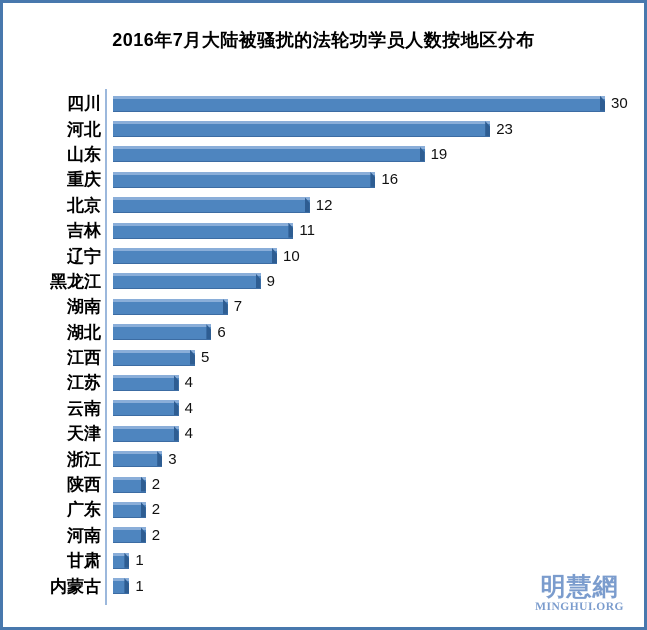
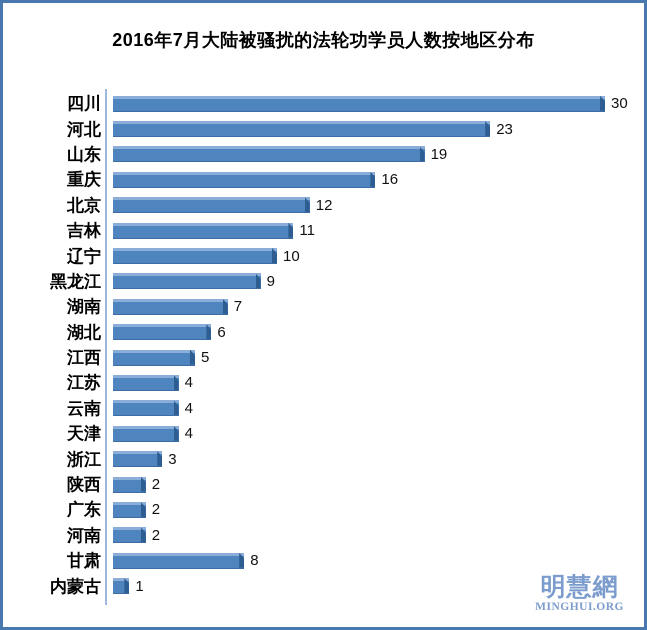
甘肃: 1 -> 8
